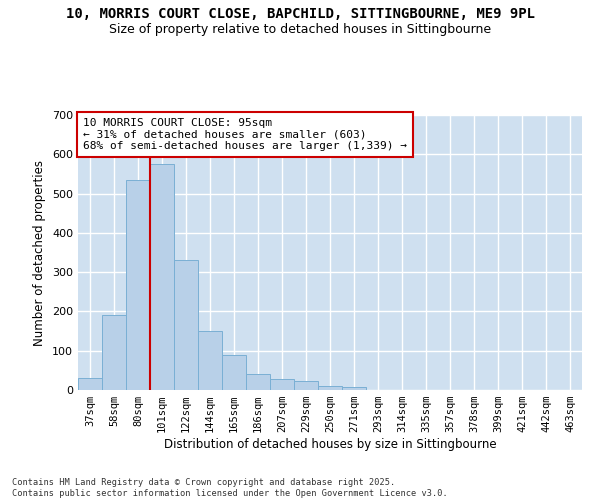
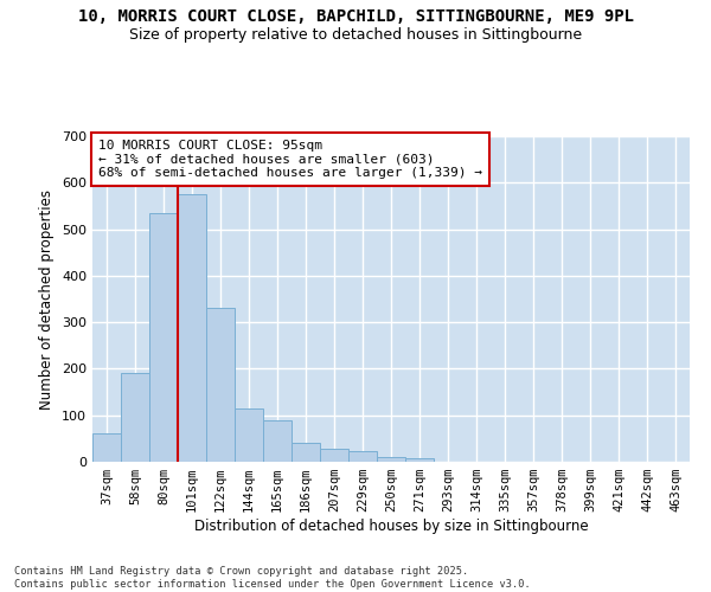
37sqm: 30 -> 60
144sqm: 150 -> 115
